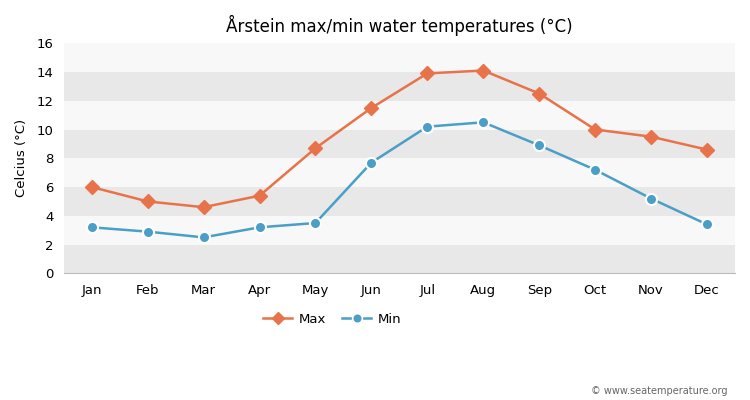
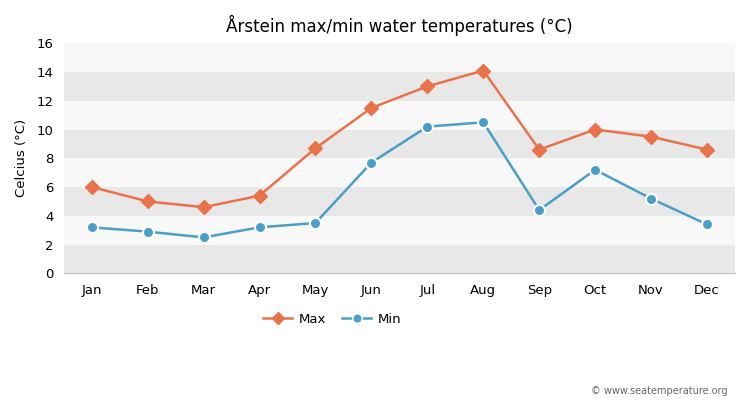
Max/Jul: 13.9 -> 13.0
Max/Sep: 12.5 -> 8.6
Min/Sep: 8.9 -> 4.4
